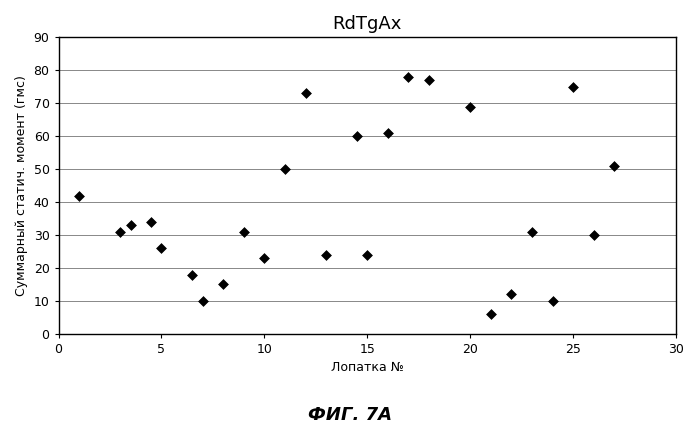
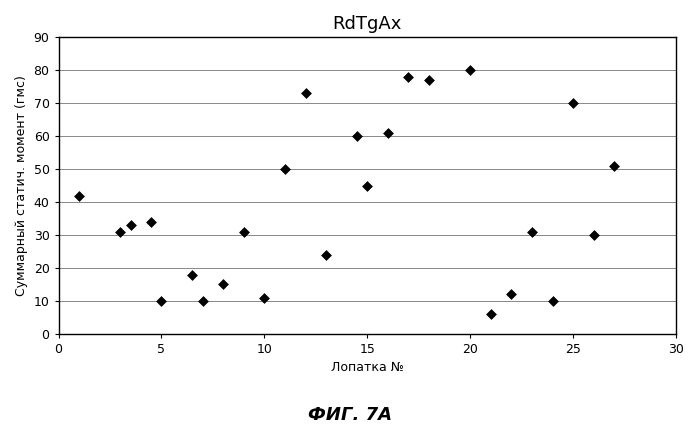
5: 26 -> 10
10: 23 -> 11
15: 24 -> 45
20: 69 -> 80
25: 75 -> 70
